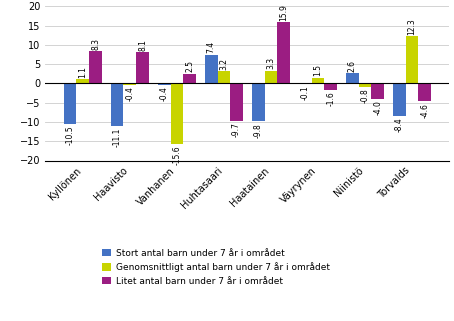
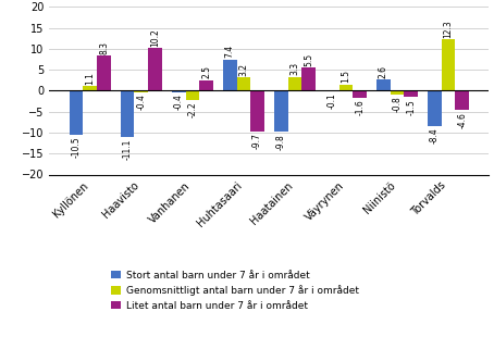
Litet antal barn under 7 år i området/Haavisto: 8.1 -> 10.2
Genomsnittligt antal barn under 7 år i området/Vanhanen: -15.6 -> -2.2
Litet antal barn under 7 år i området/Haatainen: 15.9 -> 5.5
Litet antal barn under 7 år i området/Niinistö: -4.0 -> -1.5
